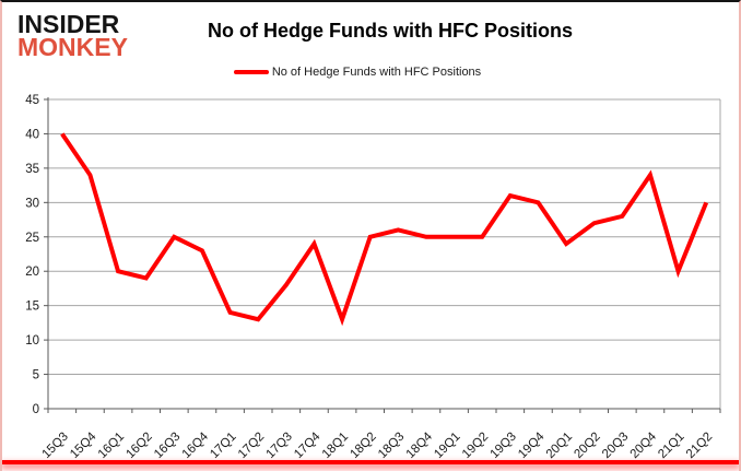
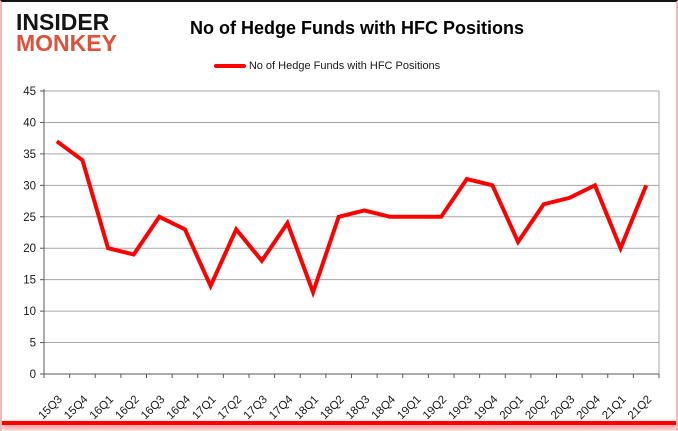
15Q3: 40 -> 37
17Q2: 13 -> 23
20Q1: 24 -> 21
20Q4: 34 -> 30
